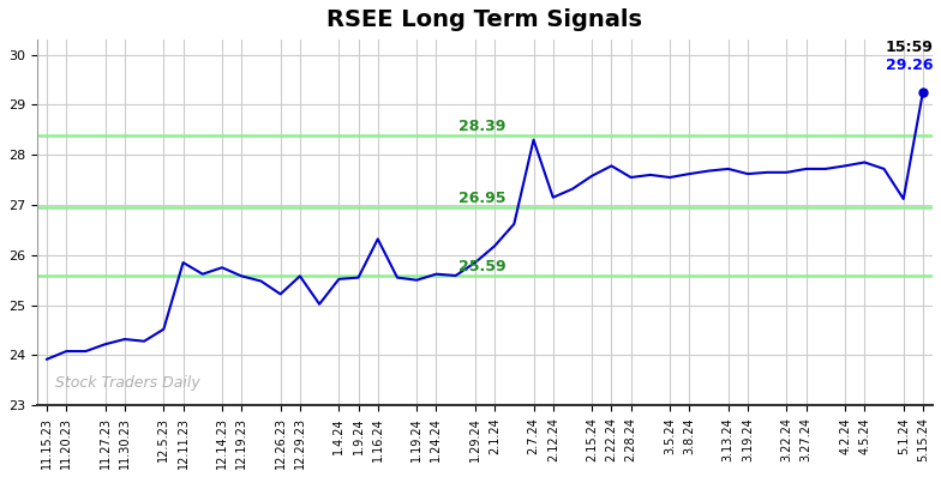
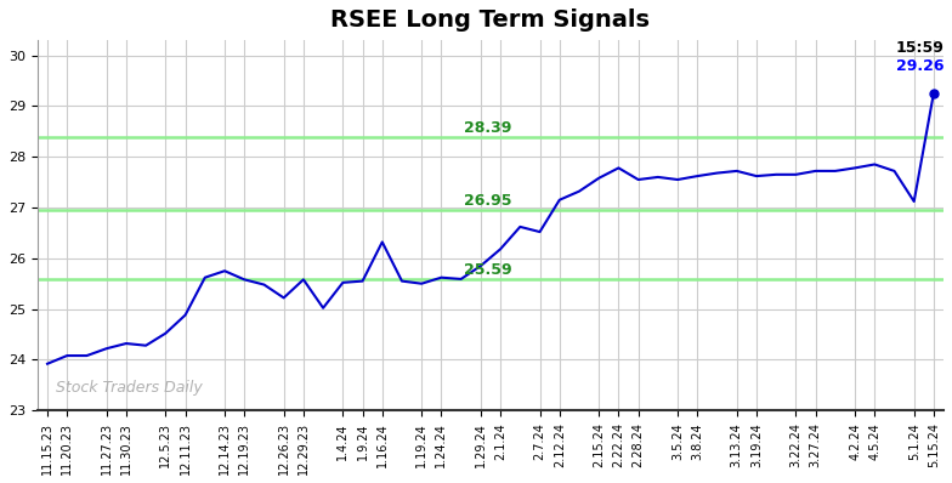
12.11.23: 25.85 -> 24.88
2.7.24: 28.30 -> 26.52
